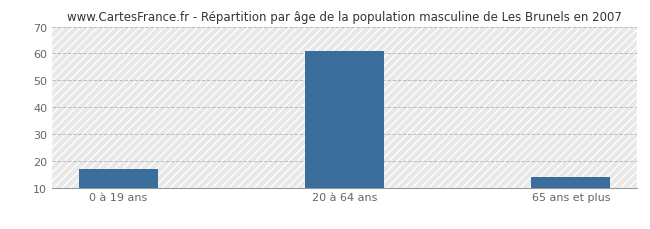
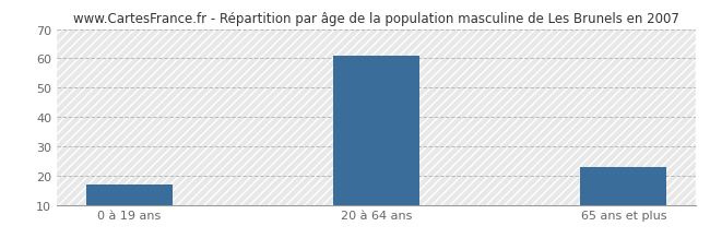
65 ans et plus: 14 -> 23
